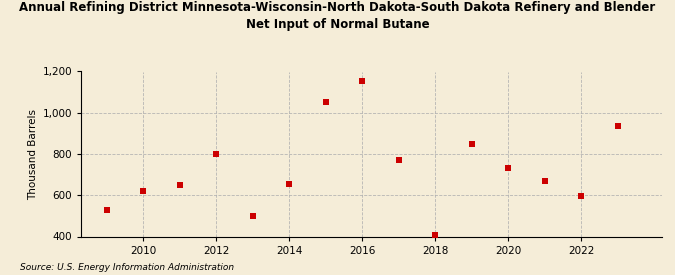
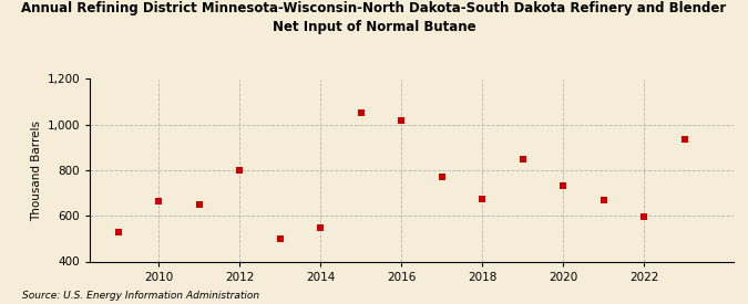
2010: 620 -> 665
2014: 655 -> 550
2016: 1,155 -> 1,020
2018: 405 -> 675
